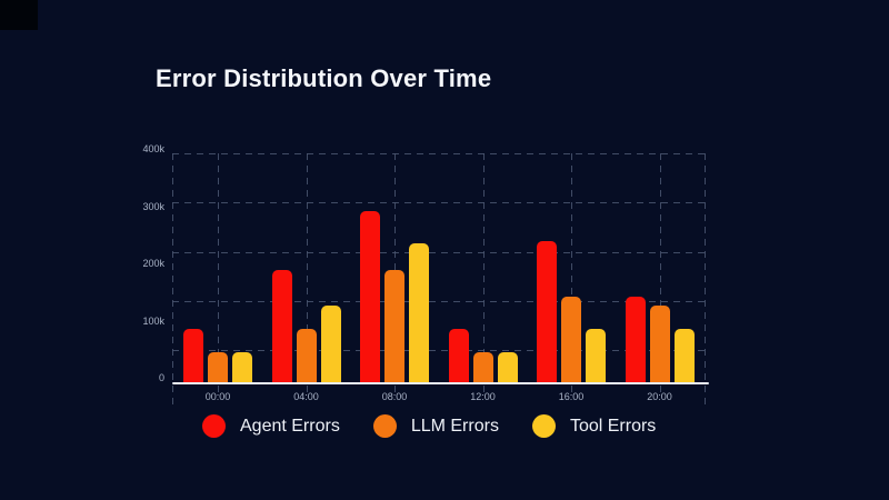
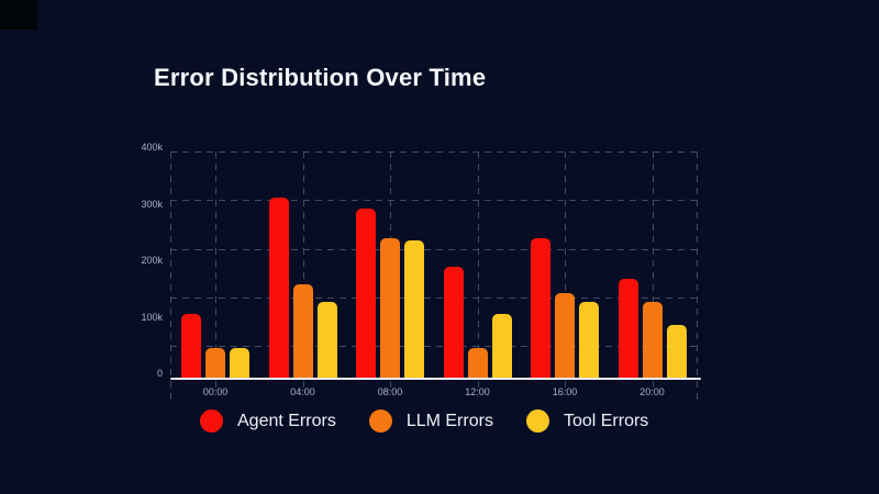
Agent Errors/00:00: 90k -> 110k
Agent Errors/04:00: 190k -> 310k
LLM Errors/04:00: 90k -> 160k
LLM Errors/08:00: 190k -> 240k
Agent Errors/12:00: 90k -> 190k
Tool Errors/12:00: 50k -> 110k
Tool Errors/16:00: 90k -> 130k
Agent Errors/20:00: 140k -> 170k
